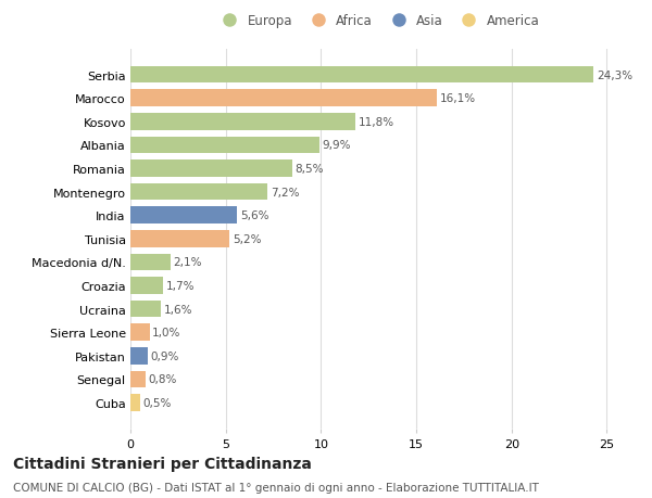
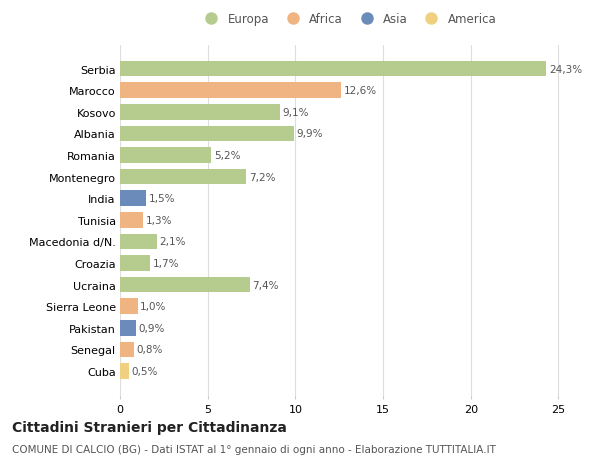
Marocco: 16,1% -> 12,6%
Kosovo: 11,8% -> 9,1%
Romania: 8,5% -> 5,2%
India: 5,6% -> 1,5%
Tunisia: 5,2% -> 1,3%
Ucraina: 1,6% -> 7,4%
